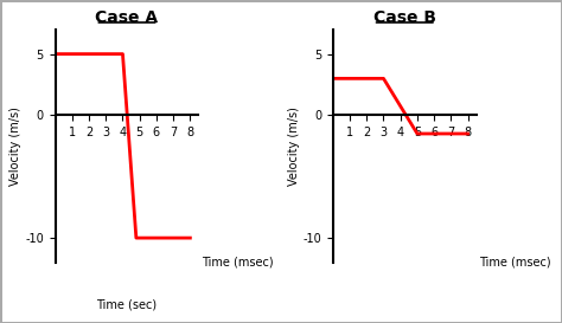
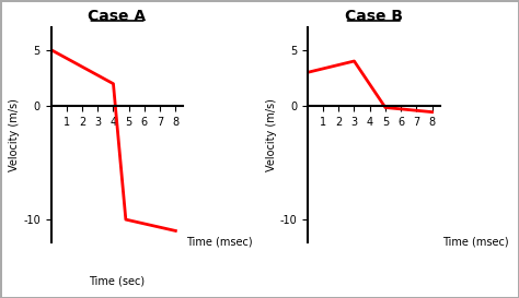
Case A/4: 5 -> 2
Case A/8: -10 -> -11
Case B/3: 3.0 -> 4.0
Case B/5: -1.5 -> -0.1
Case B/8: -1.5 -> -0.5
